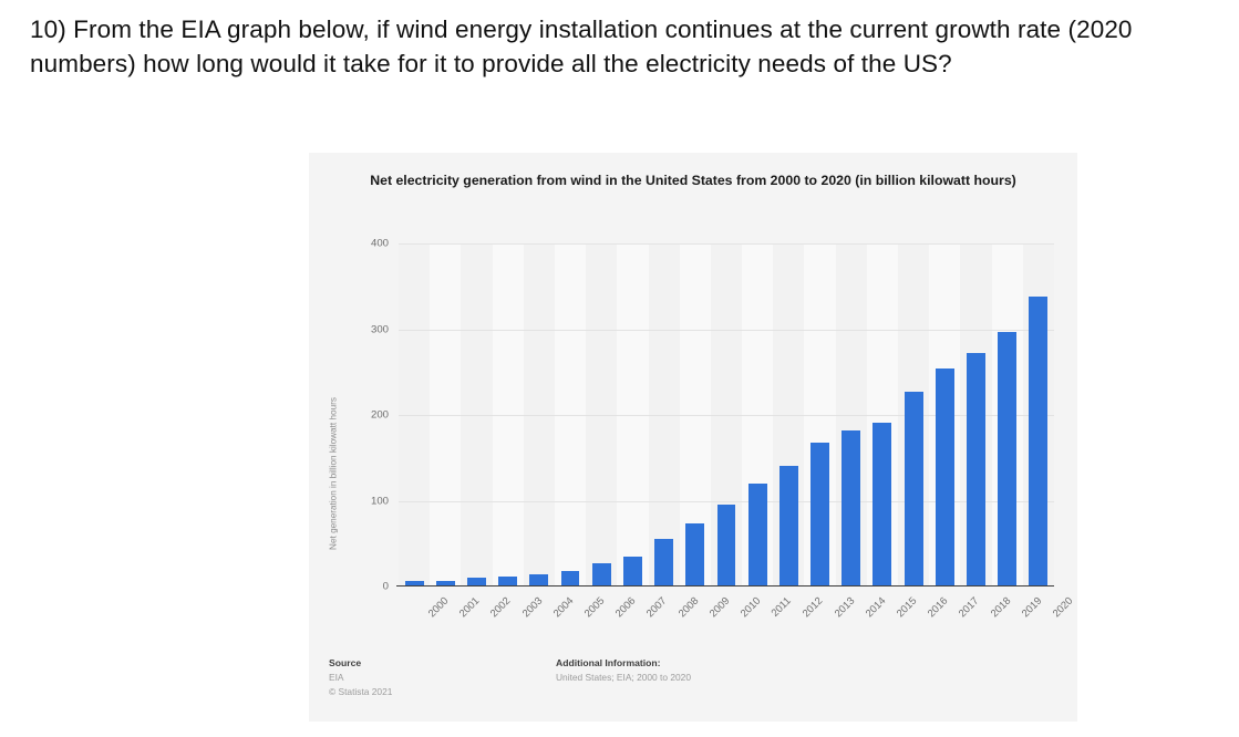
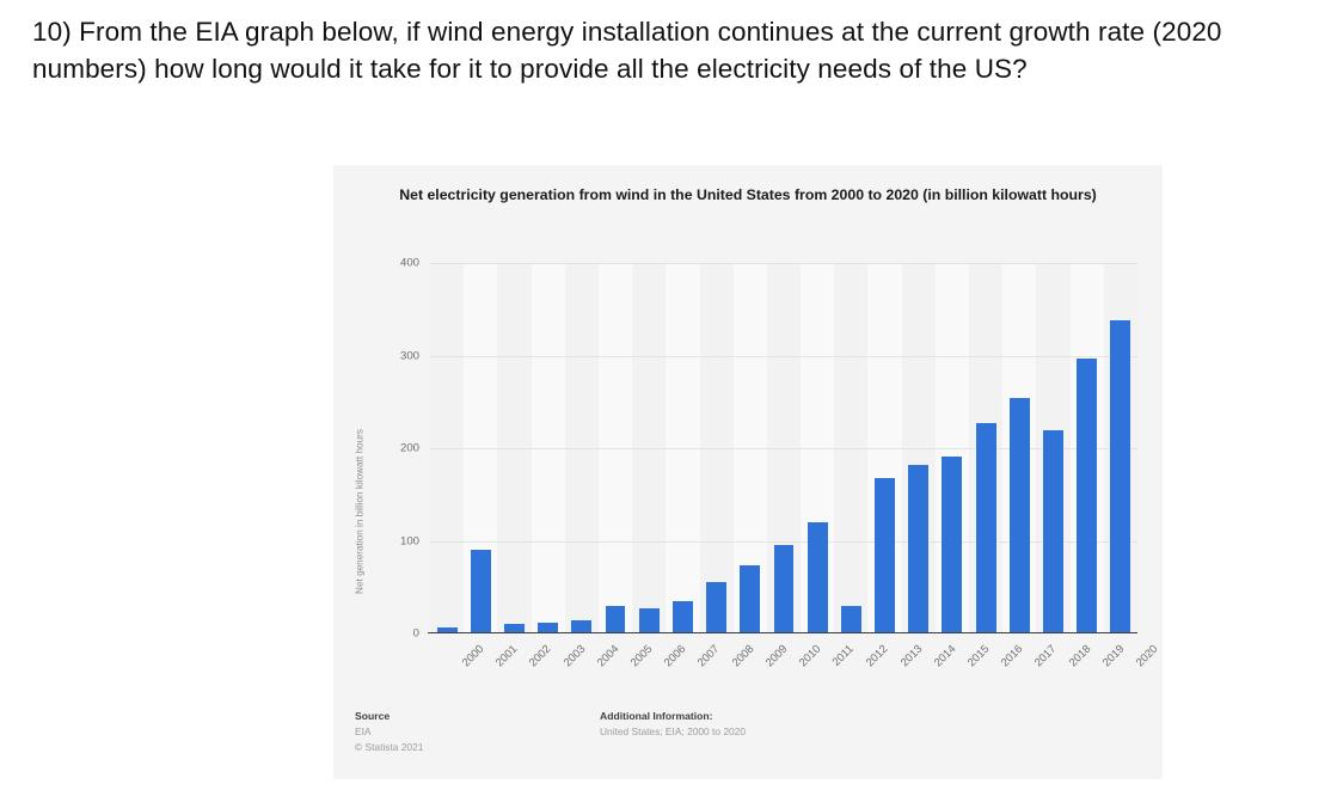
2001: 10 -> 90
2005: 20 -> 30
2012: 140 -> 30
2018: 270 -> 220
